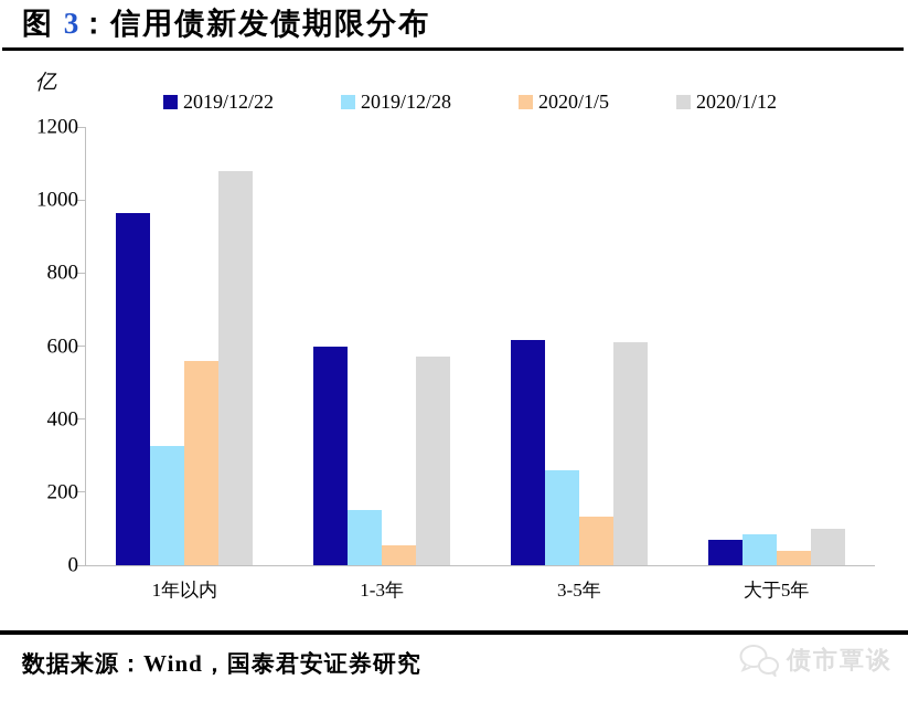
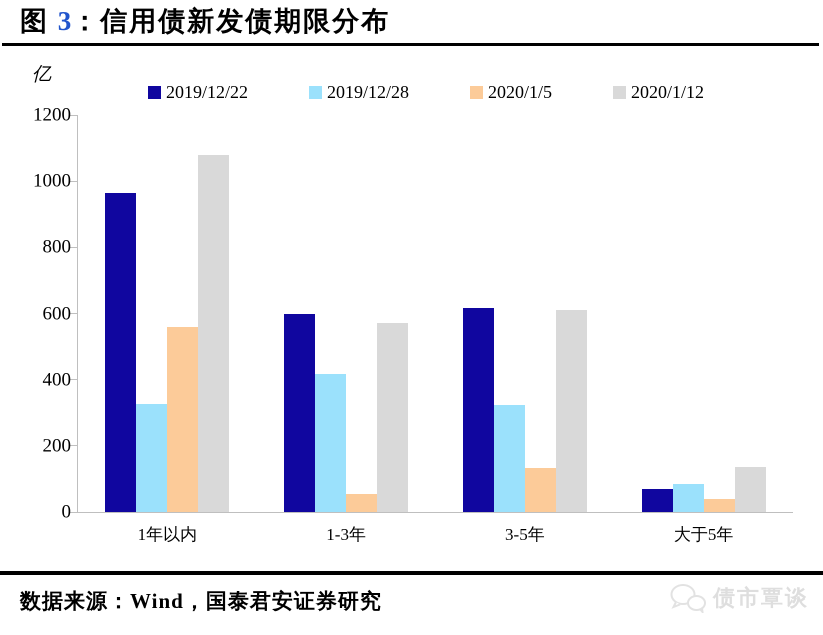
2019/12/28/1-3年: 150 -> 420
2019/12/28/3-5年: 260 -> 320
2020/1/12/大于5年: 100 -> 140
